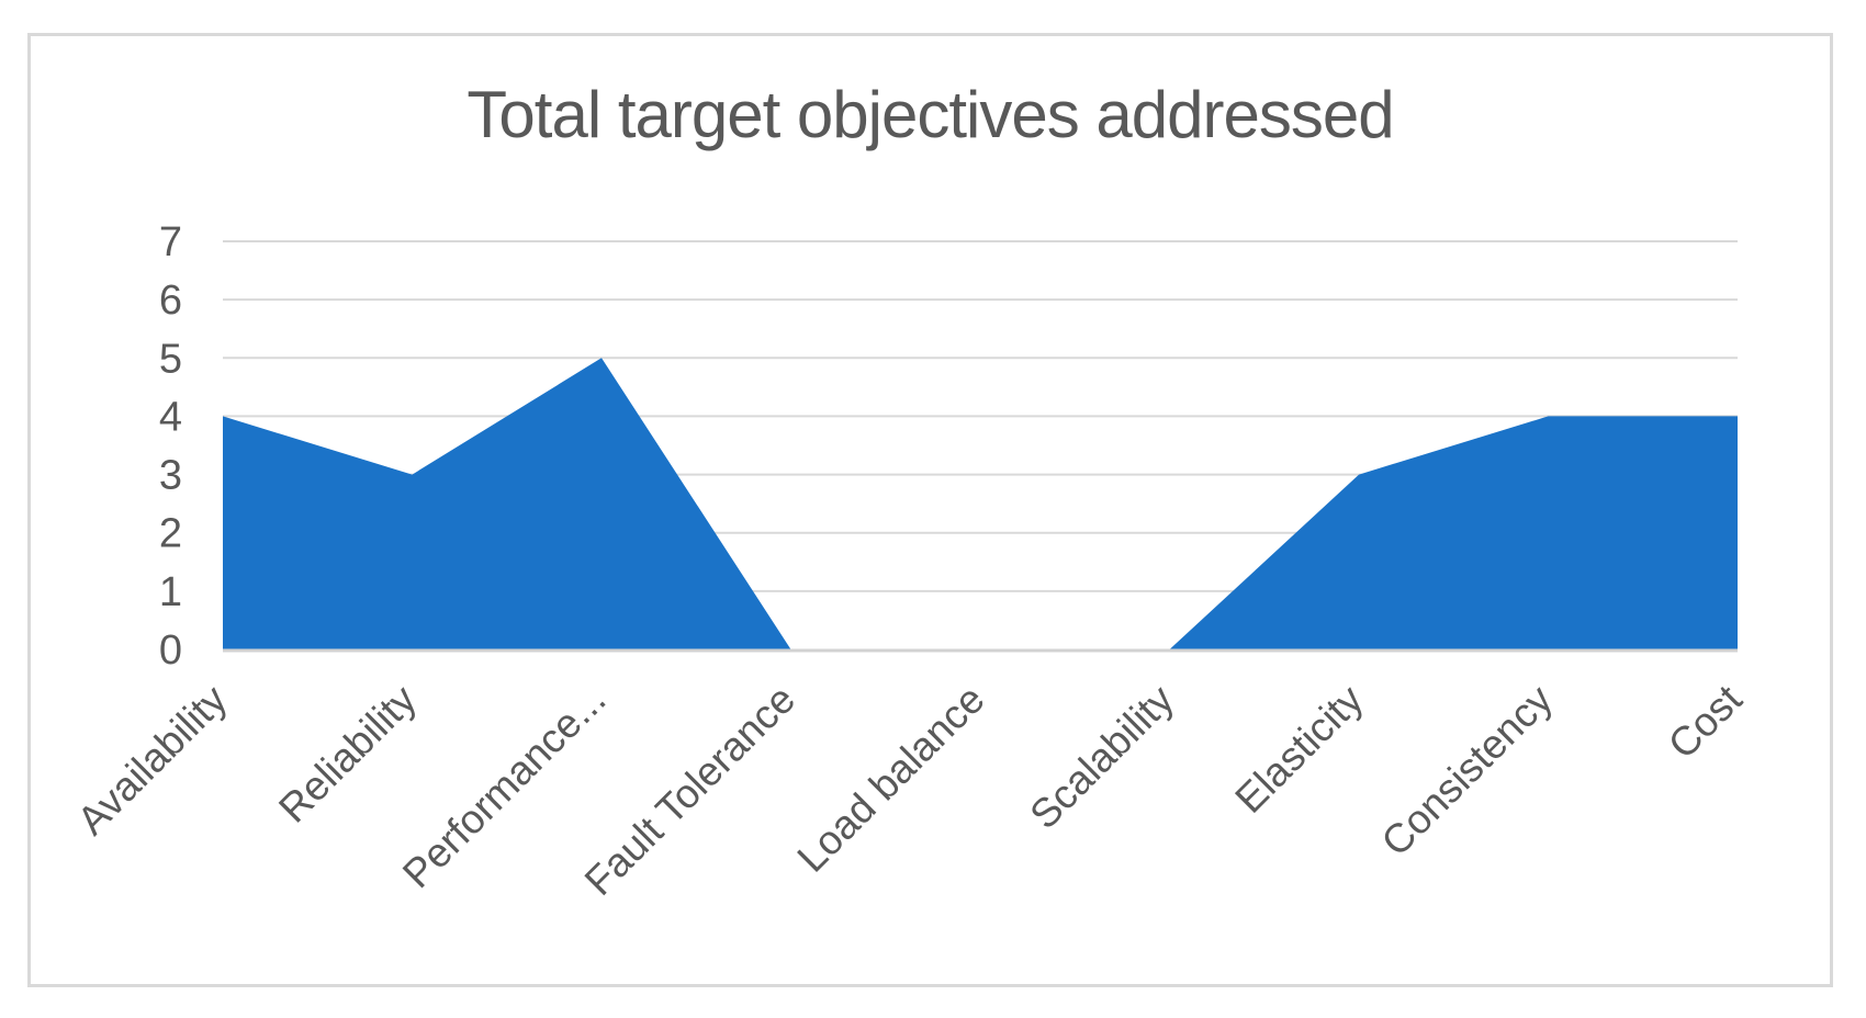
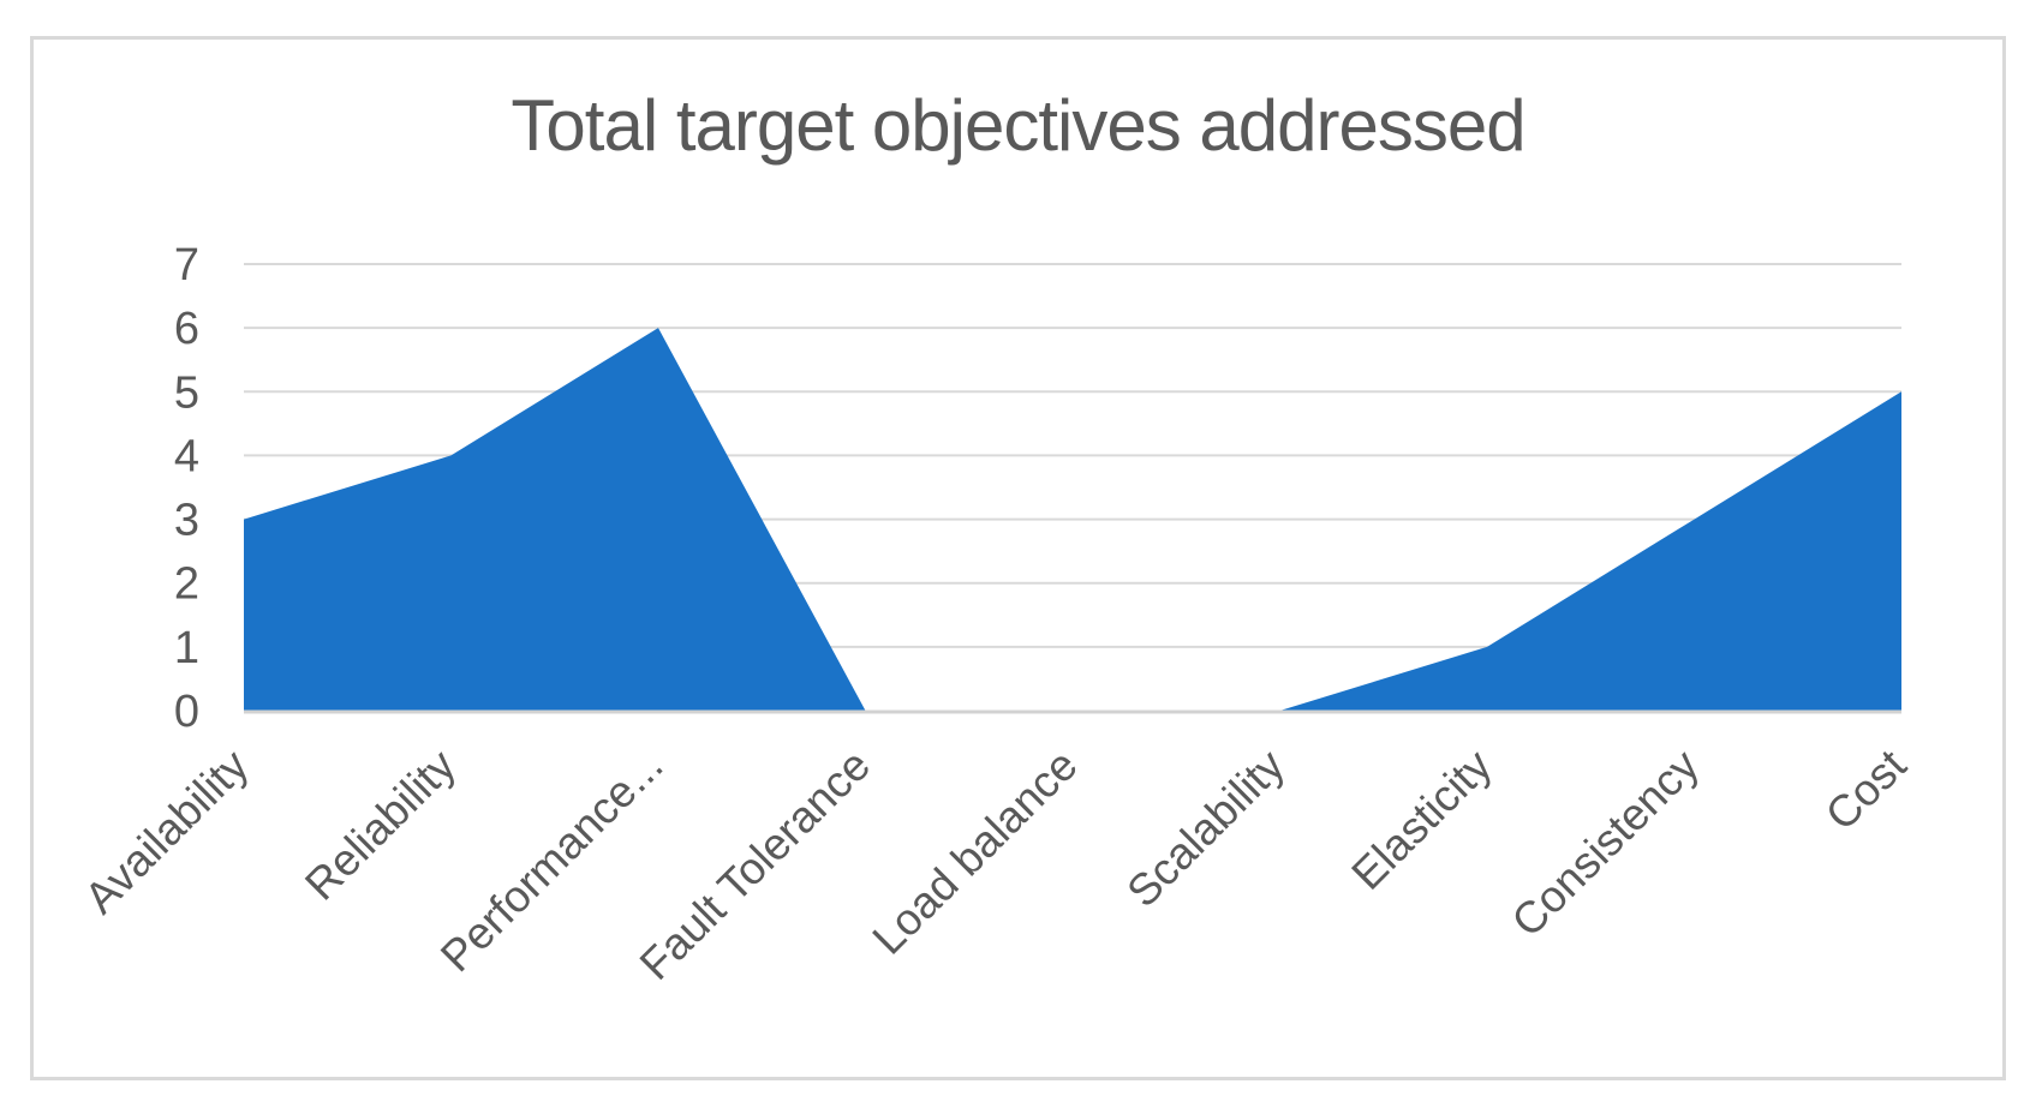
Availability: 4 -> 3
Reliability: 3 -> 4
Performance...: 5 -> 6
Elasticity: 3 -> 1
Consistency: 4 -> 3
Cost: 4 -> 5
